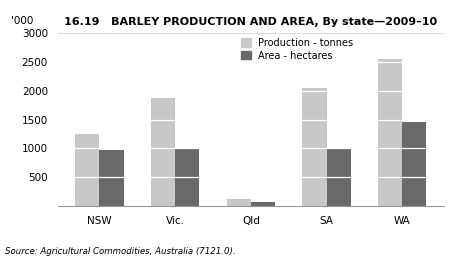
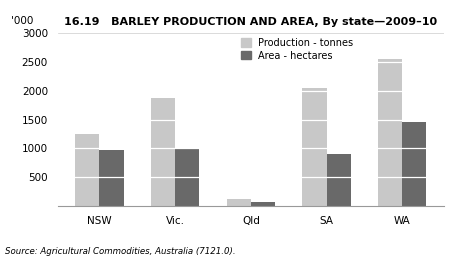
Area - hectares/SA: 1000 -> 900
